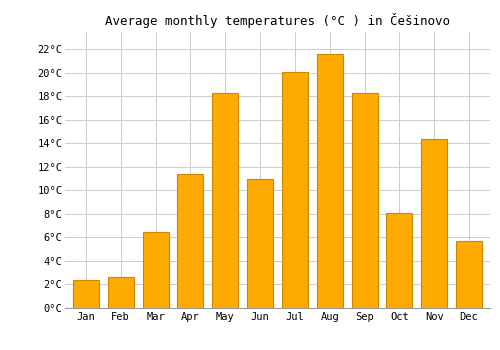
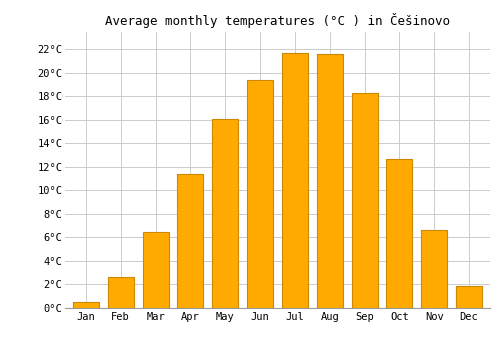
Jan: 2.4°C -> 0.5°C
May: 18.3°C -> 16.1°C
Jun: 11.0°C -> 19.4°C
Jul: 20.1°C -> 21.7°C
Oct: 8.1°C -> 12.7°C
Nov: 14.4°C -> 6.6°C
Dec: 5.7°C -> 1.9°C
